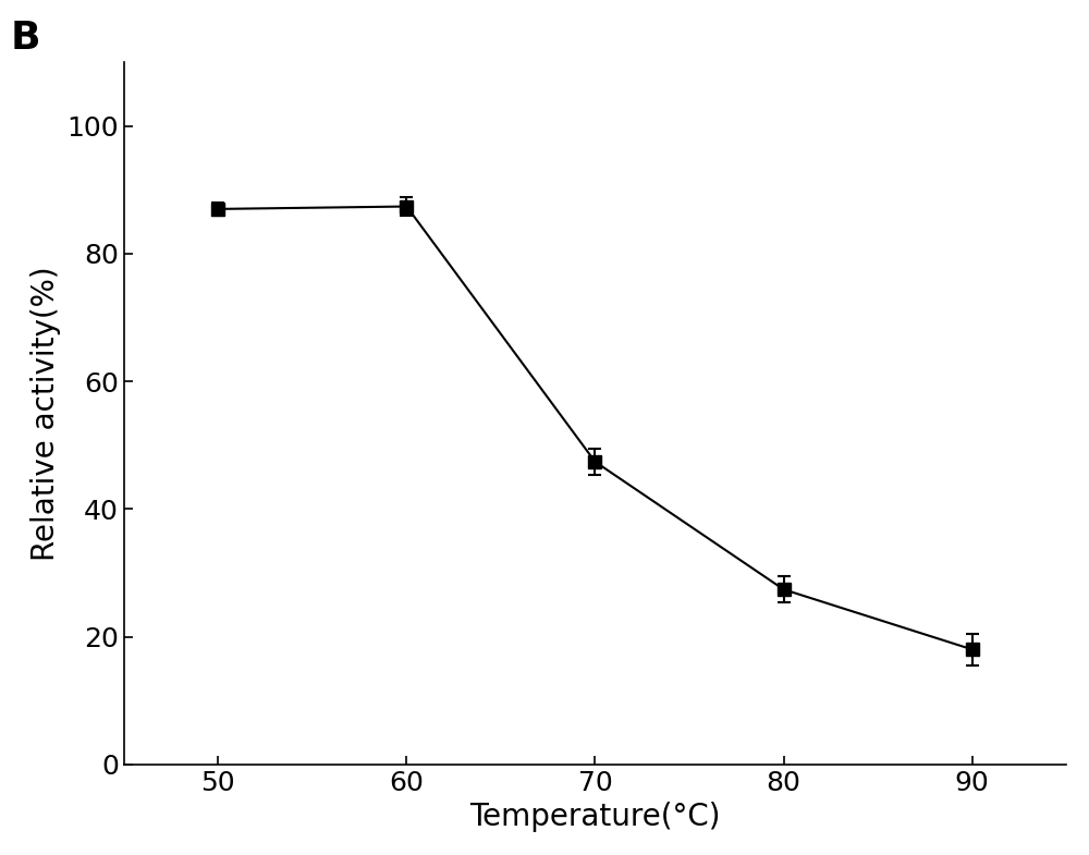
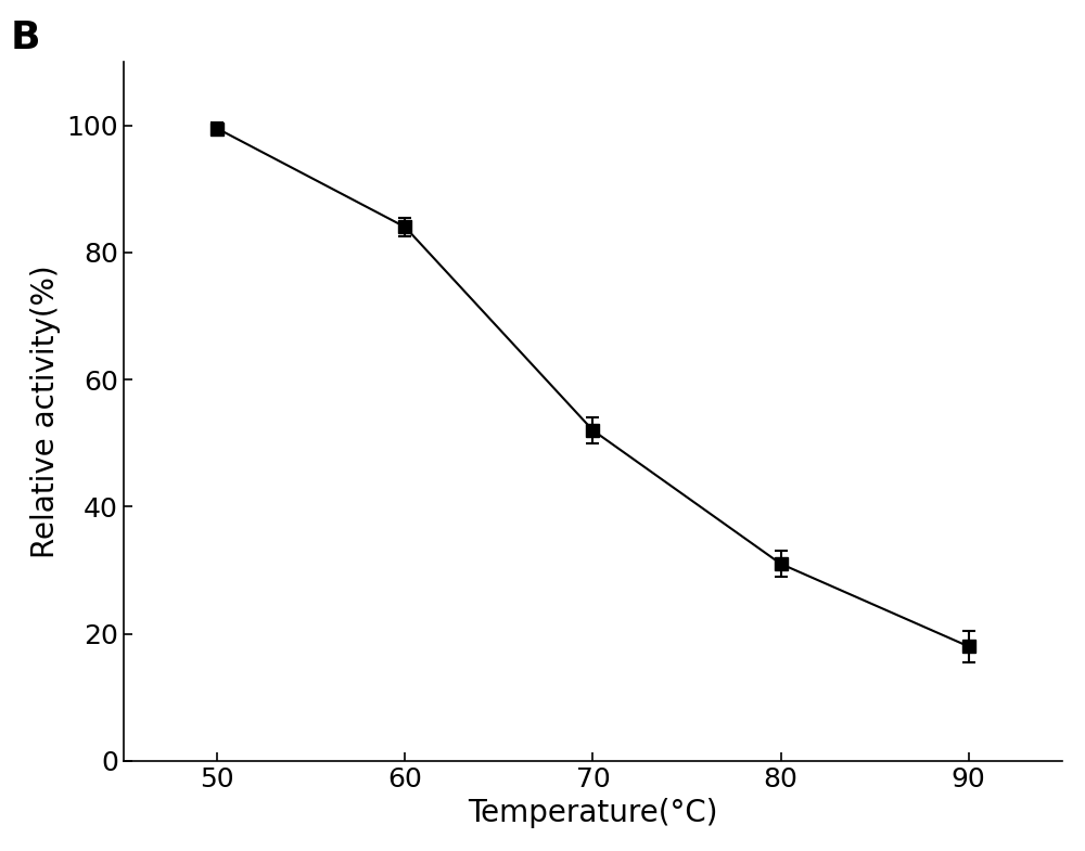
50: 87.0 -> 99.5
60: 87.4 -> 84.0
70: 47.4 -> 52.0
80: 27.4 -> 31.0
